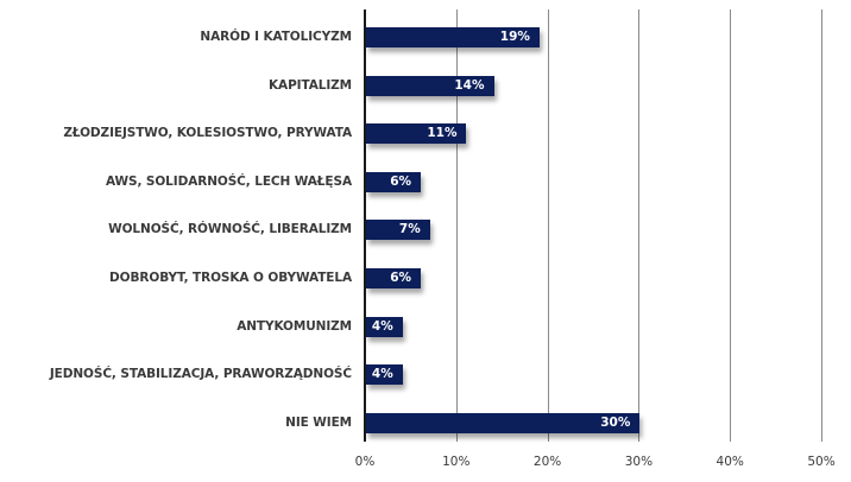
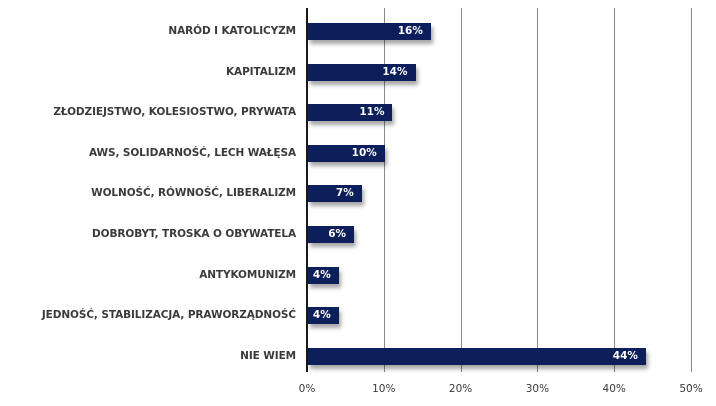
NARÓD I KATOLICYZM: 19% -> 16%
AWS, SOLIDARNOŚĆ, LECH WAŁĘSA: 6% -> 10%
NIE WIEM: 30% -> 44%
